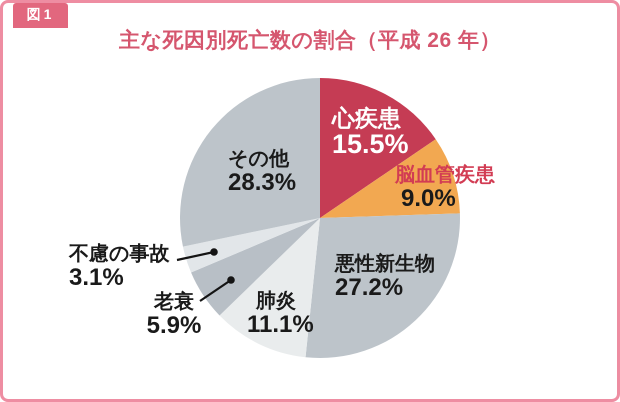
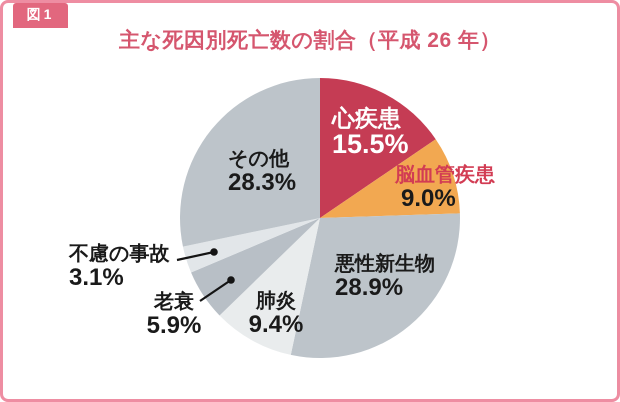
悪性新生物: 27.2% -> 28.9%
肺炎: 11.1% -> 9.4%
